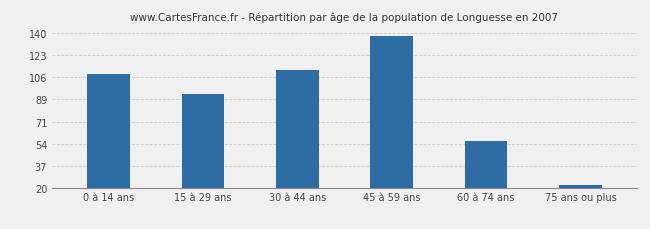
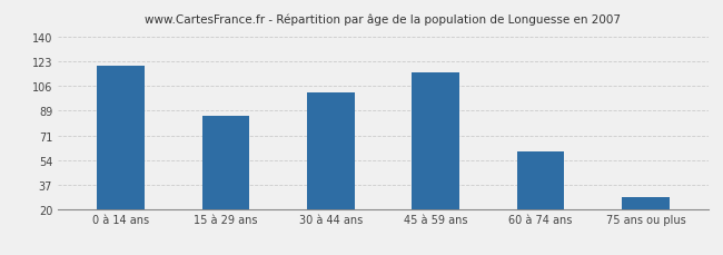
0 à 14 ans: 108 -> 120
15 à 29 ans: 93 -> 85
30 à 44 ans: 111 -> 101
45 à 59 ans: 138 -> 115
60 à 74 ans: 56 -> 60
75 ans ou plus: 22 -> 28
